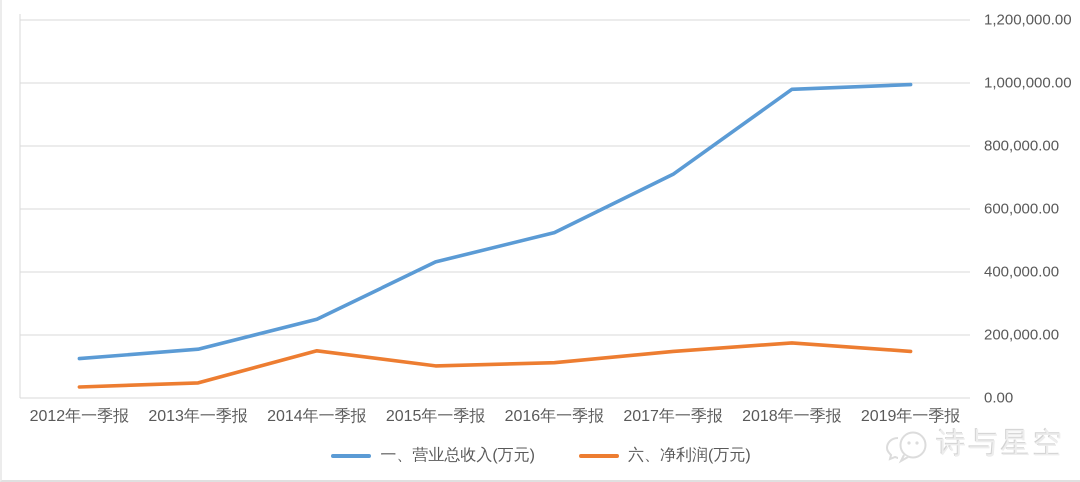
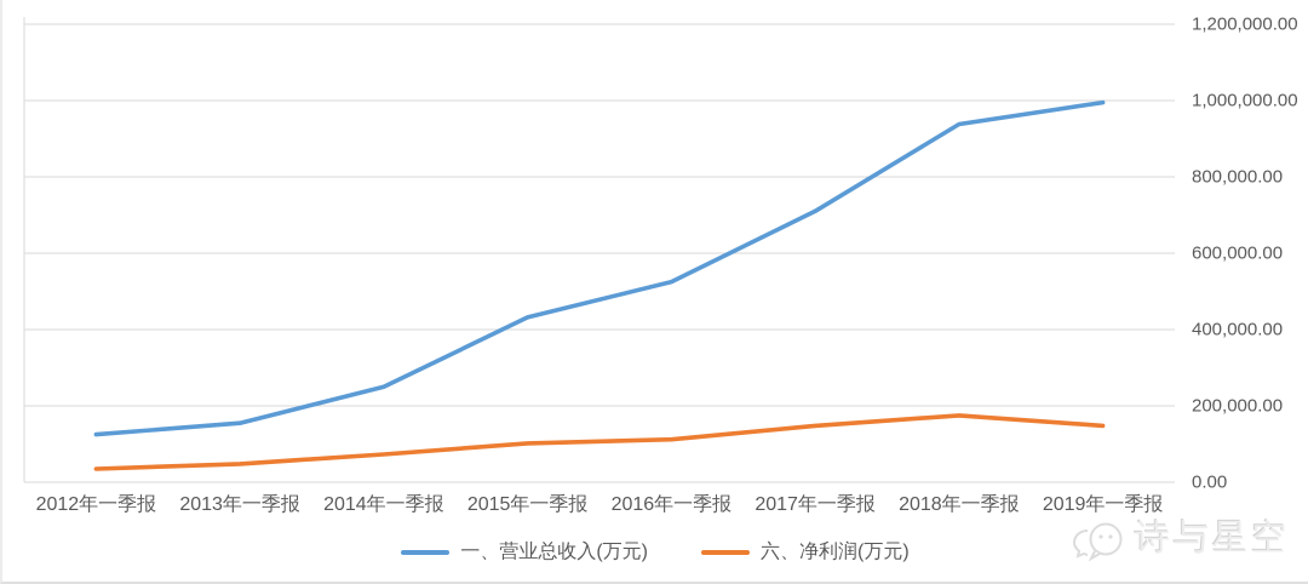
六、净利润(万元)/2014年一季报: 150000 -> 70000
一、营业总收入(万元)/2018年一季报: 980000 -> 940000
